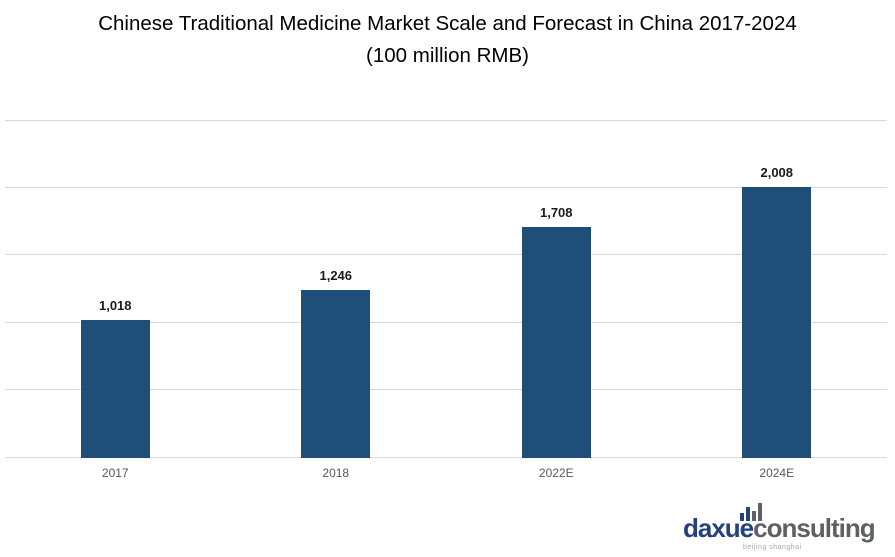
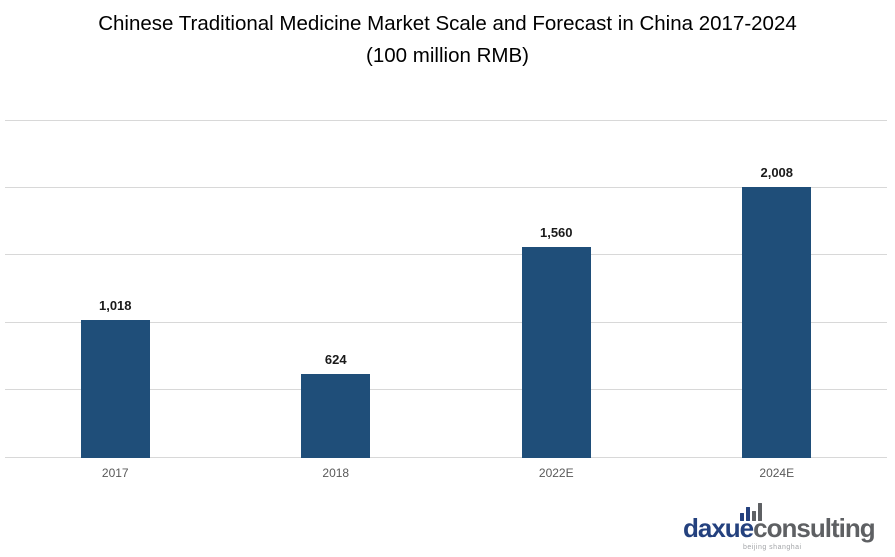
2018: 1,246 -> 624
2022E: 1,708 -> 1,560
